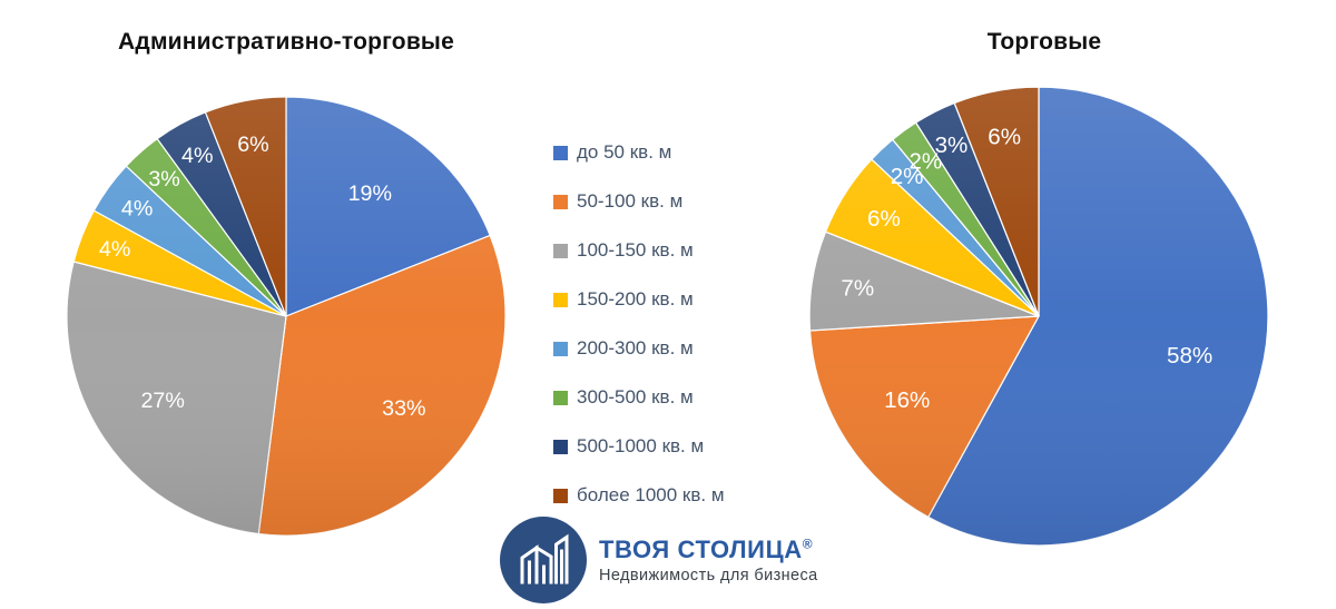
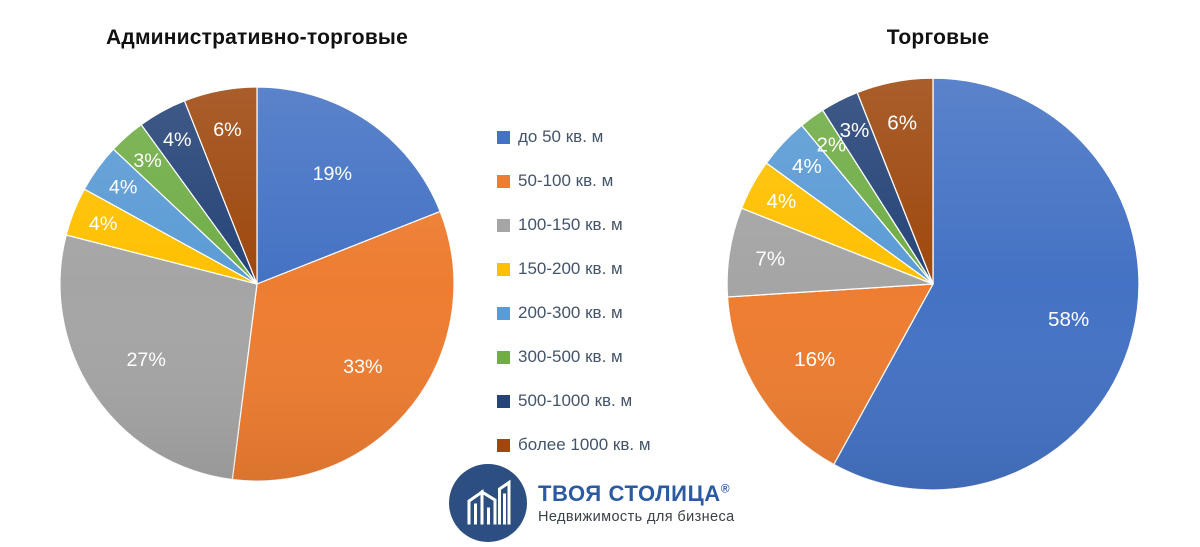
Торговые/150-200 кв. м: 6% -> 4%
Торговые/200-300 кв. м: 2% -> 4%
